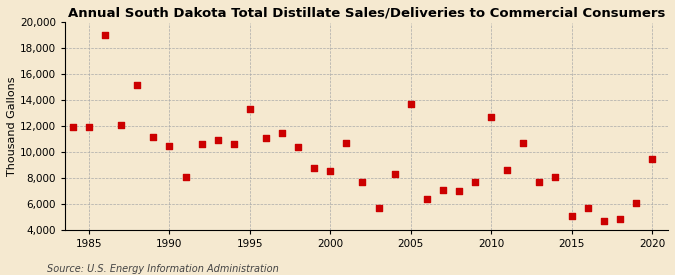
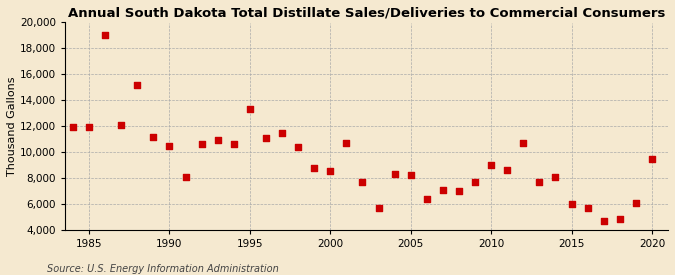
2005: 13,700 -> 8,200
2010: 12,700 -> 9,000
2015: 5,100 -> 6,000
